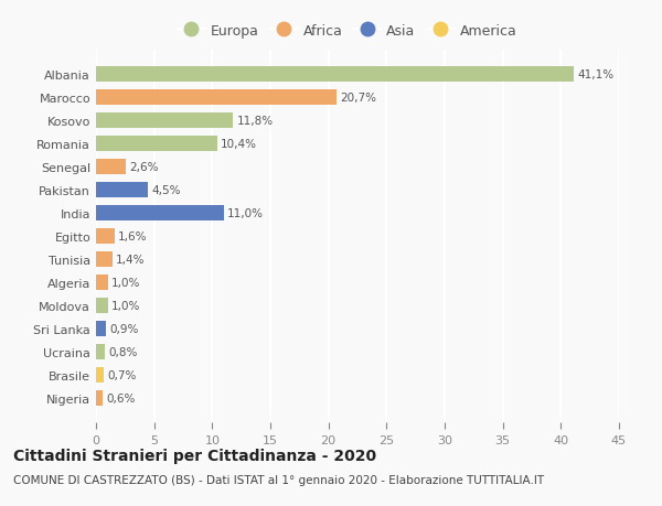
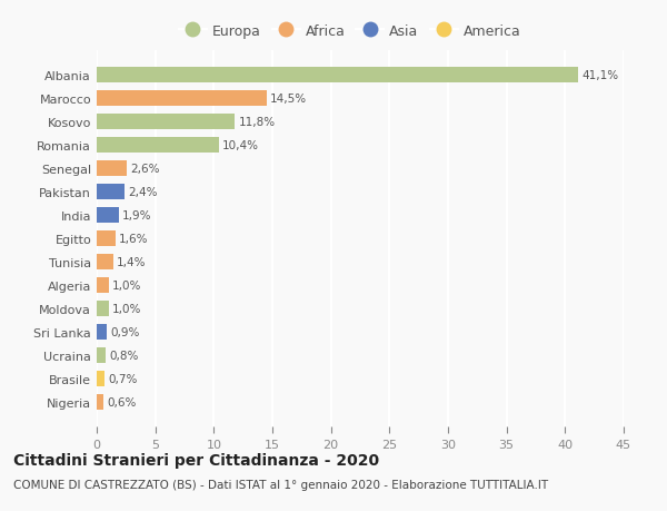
Marocco: 20,7% -> 14,5%
Pakistan: 4,5% -> 2,4%
India: 11,0% -> 1,9%
